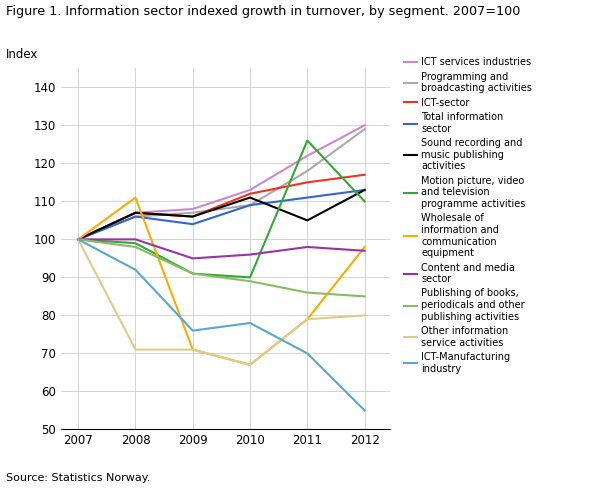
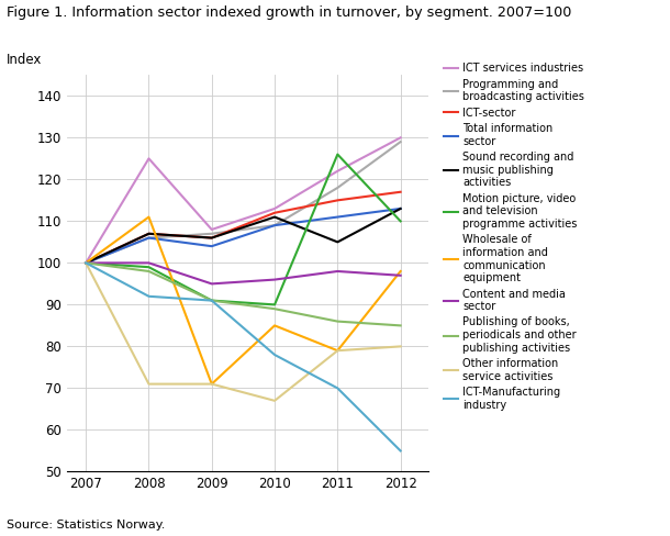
ICT services industries/2008: 107 -> 125
ICT-Manufacturing industry/2009: 76 -> 91
Wholesale of information and communication equipment/2010: 67 -> 85
